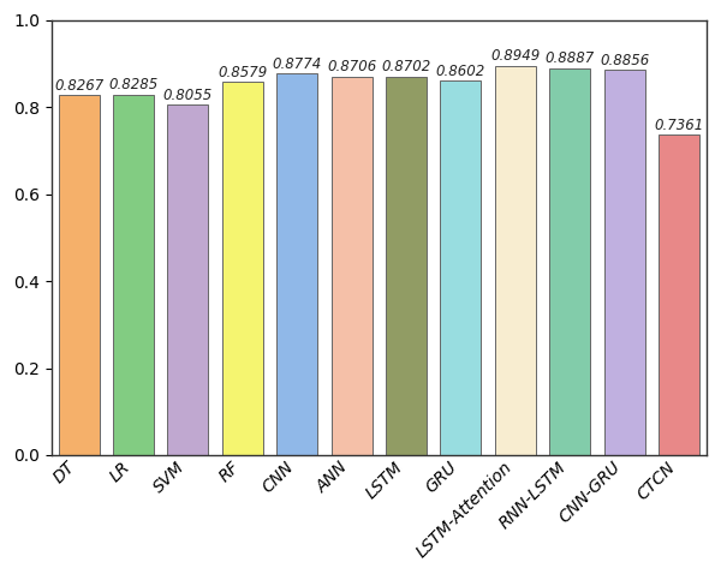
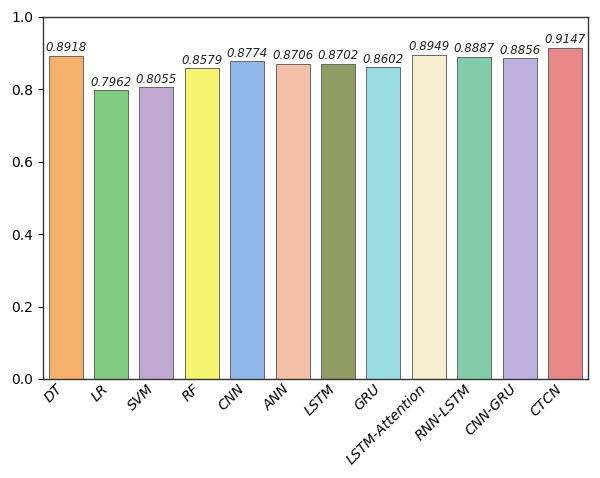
DT: 0.8267 -> 0.8918
LR: 0.8285 -> 0.7962
CTCN: 0.7361 -> 0.9147
